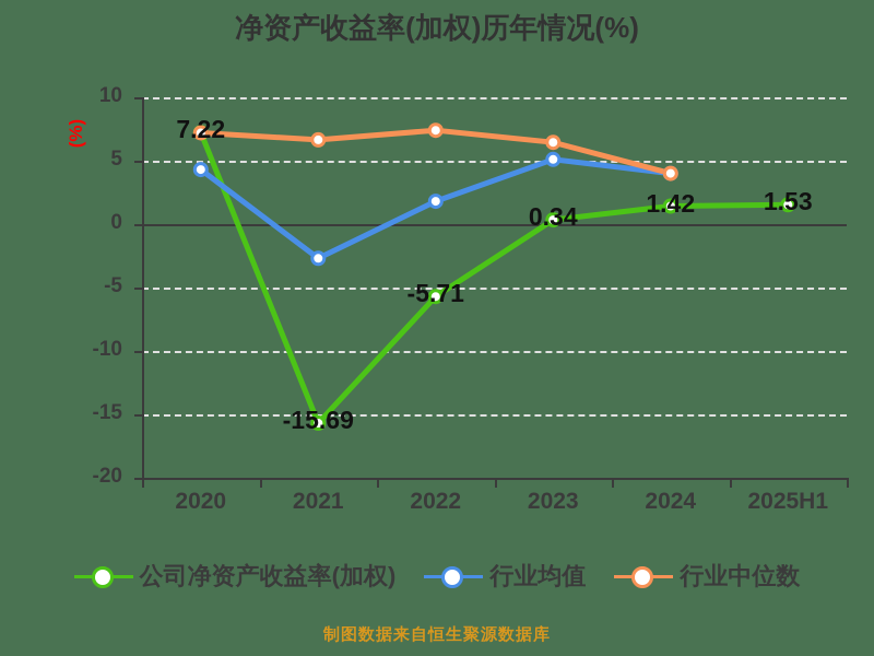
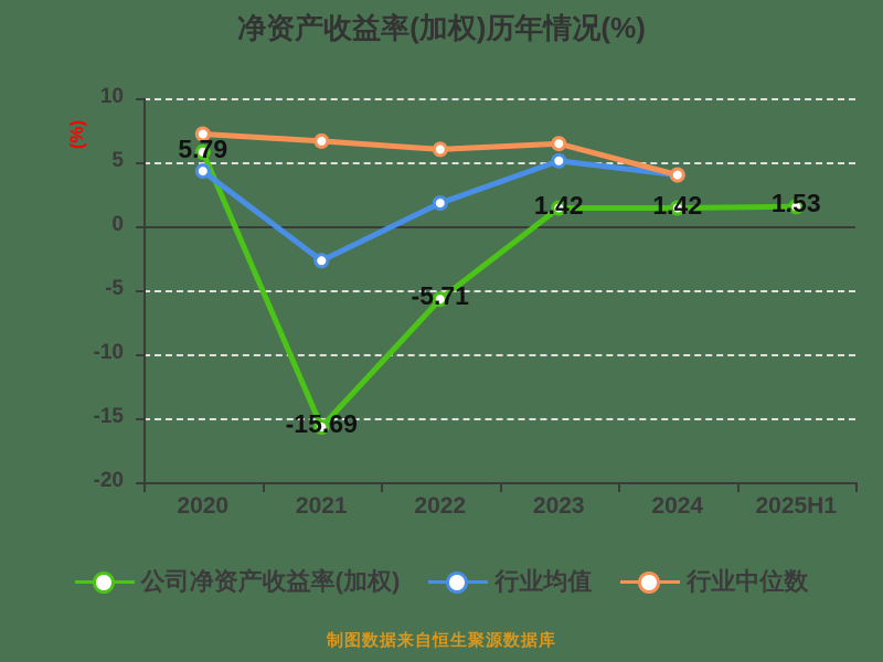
公司净资产收益率(加权)/2020: 7.22 -> 5.79
行业中位数/2022: 7.4 -> 6.0
公司净资产收益率(加权)/2023: 0.34 -> 1.42
